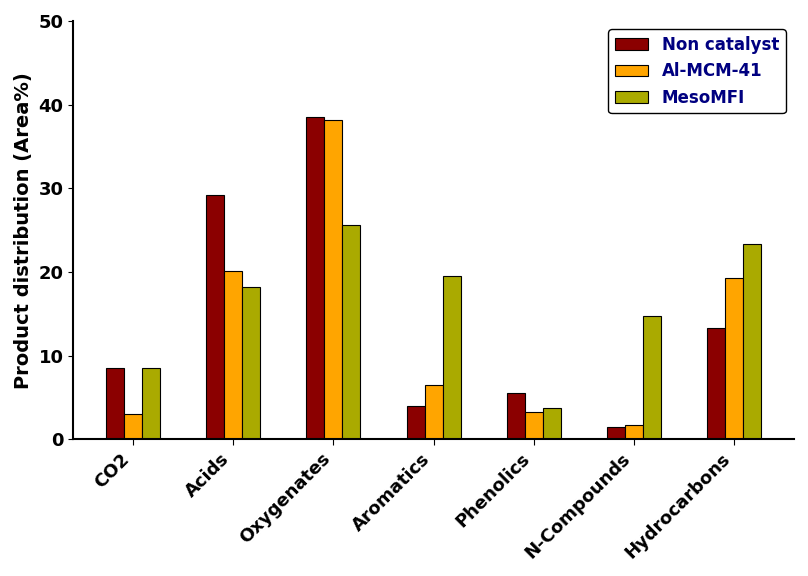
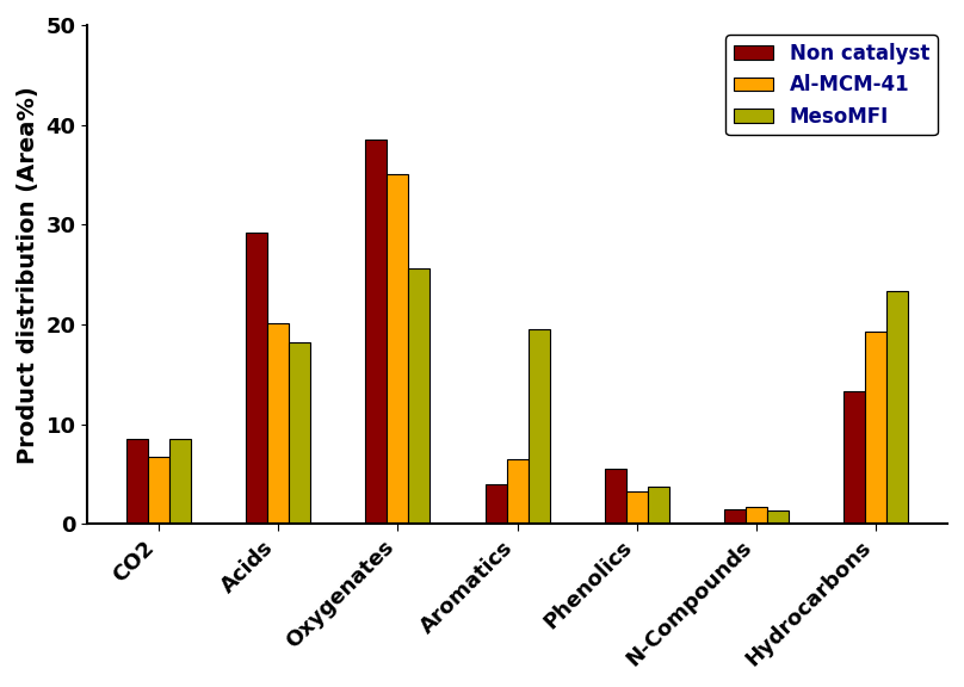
Al-MCM-41/CO2: 3.0 -> 6.7
Al-MCM-41/Oxygenates: 38.2 -> 35.0
MesoMFI/N-Compounds: 14.8 -> 1.4
